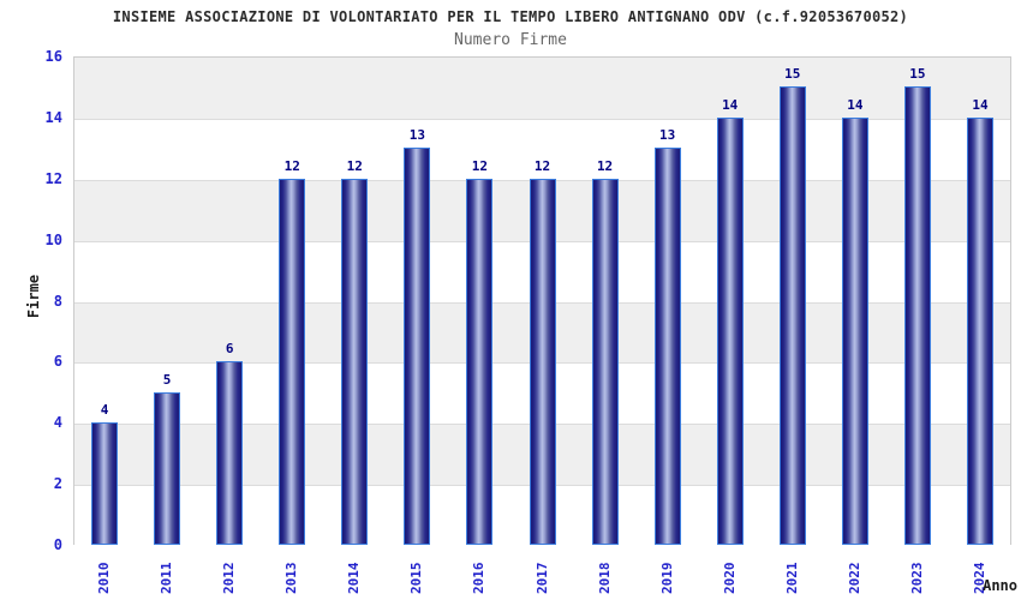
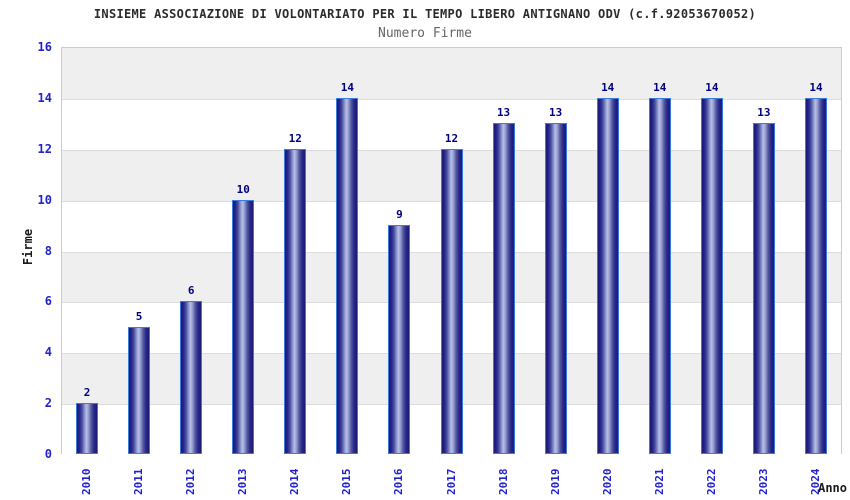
2010: 4 -> 2
2013: 12 -> 10
2015: 13 -> 14
2016: 12 -> 9
2018: 12 -> 13
2021: 15 -> 14
2023: 15 -> 13
